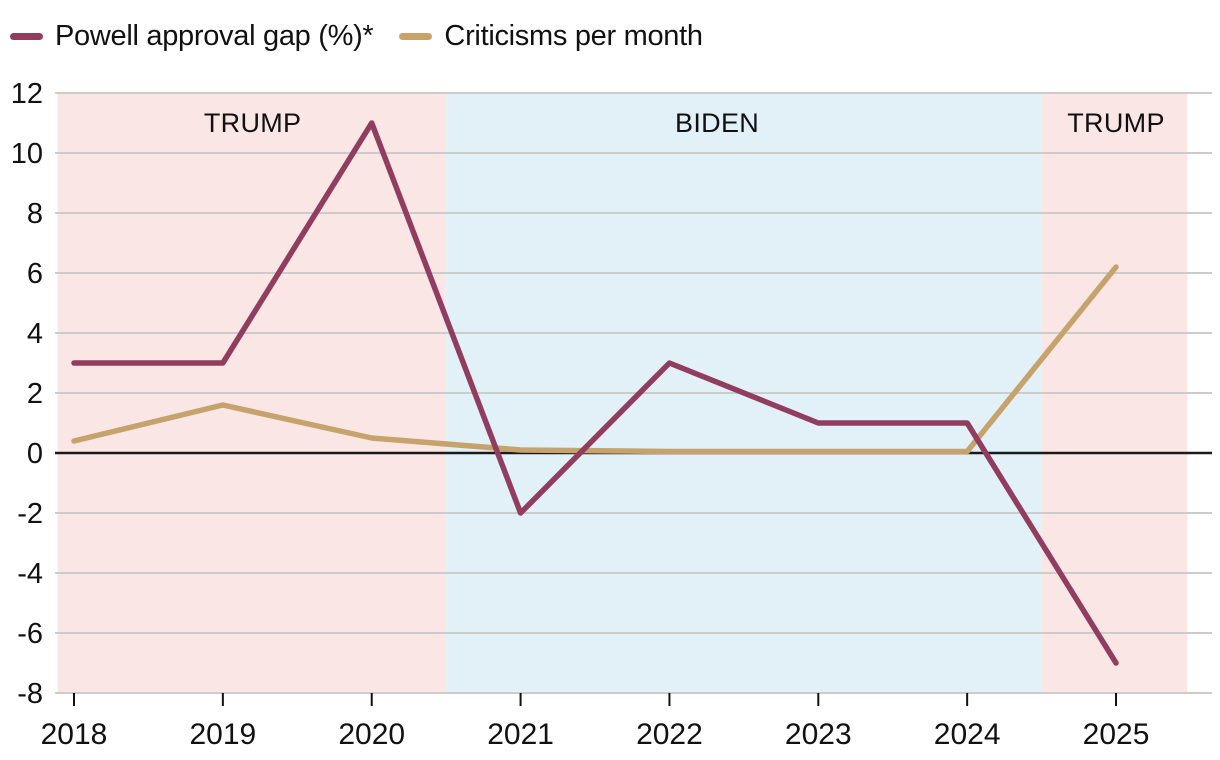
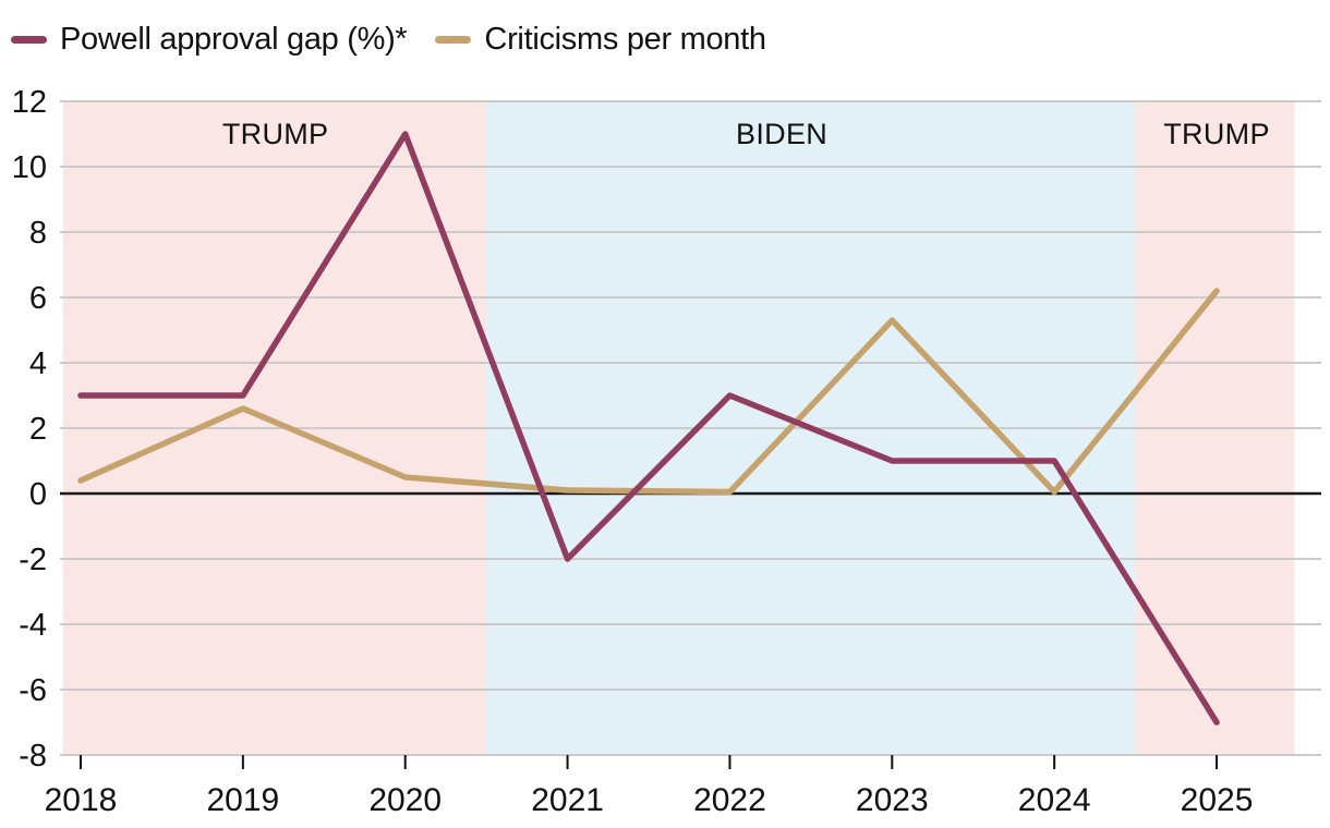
Criticisms per month/2019: 1.6 -> 2.6
Criticisms per month/2023: 0.1 -> 5.3
